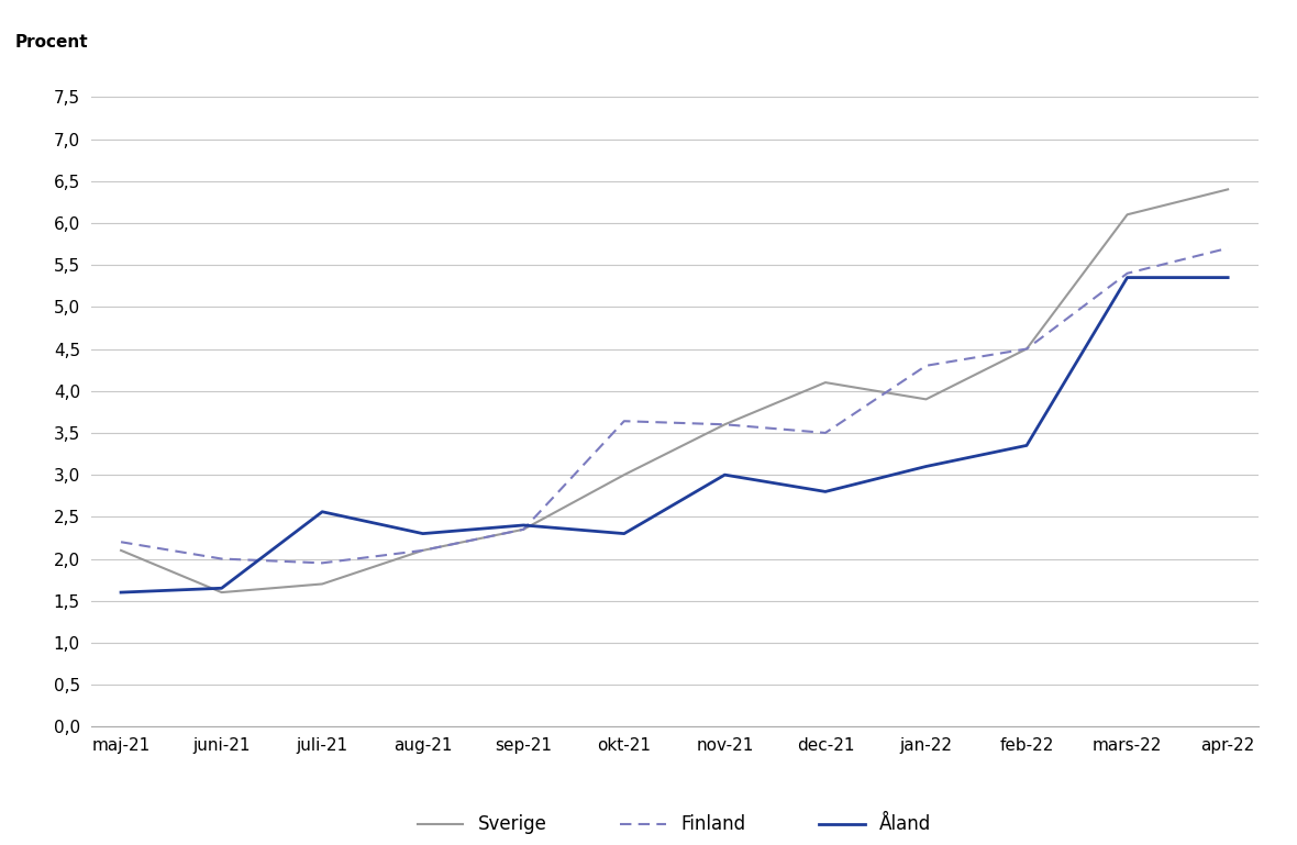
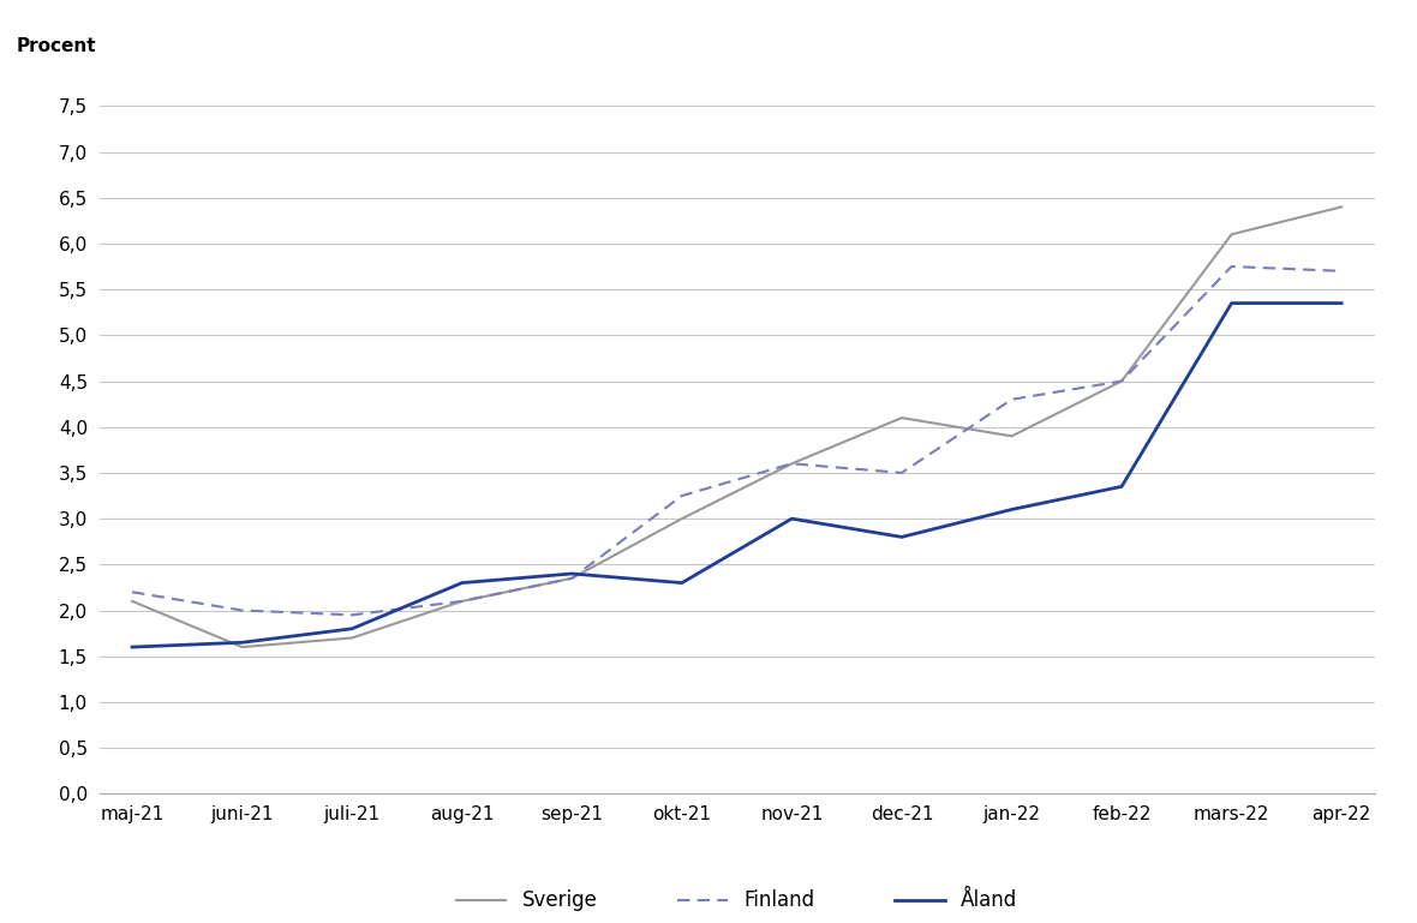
Åland/juli-21: 2,56 -> 1,80
Finland/okt-21: 3,64 -> 3,25
Finland/mars-22: 5,40 -> 5,75
